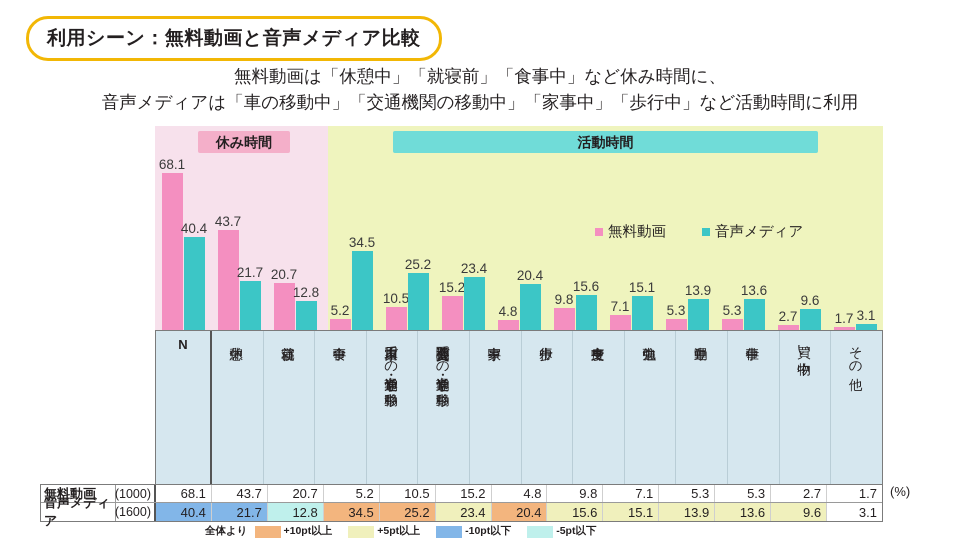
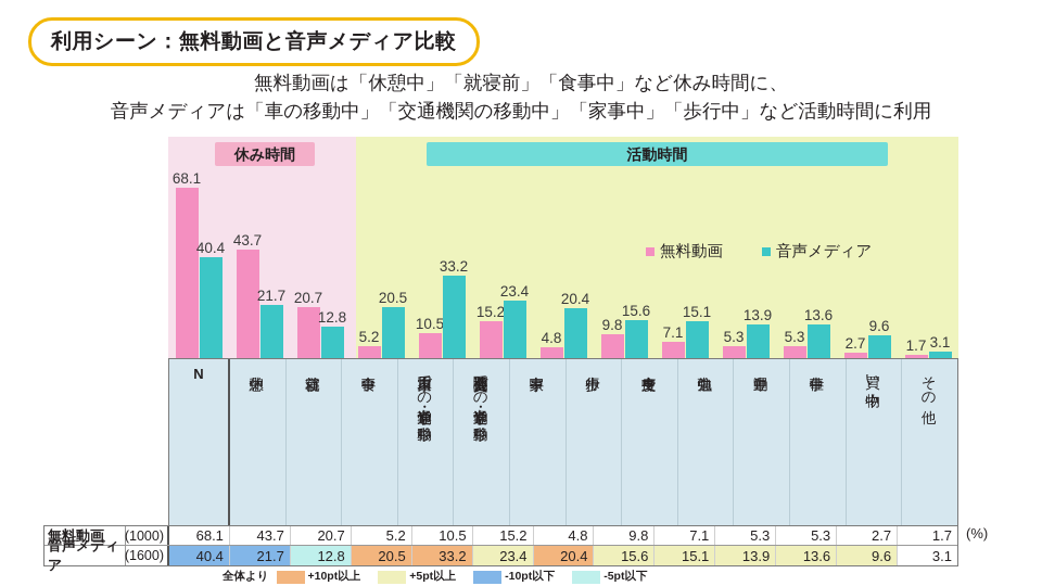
音声メディア/自家用車での通勤・通学や移動中: 34.5 -> 20.5
音声メディア/公共交通機関での通勤・通学や移動中: 25.2 -> 33.2
